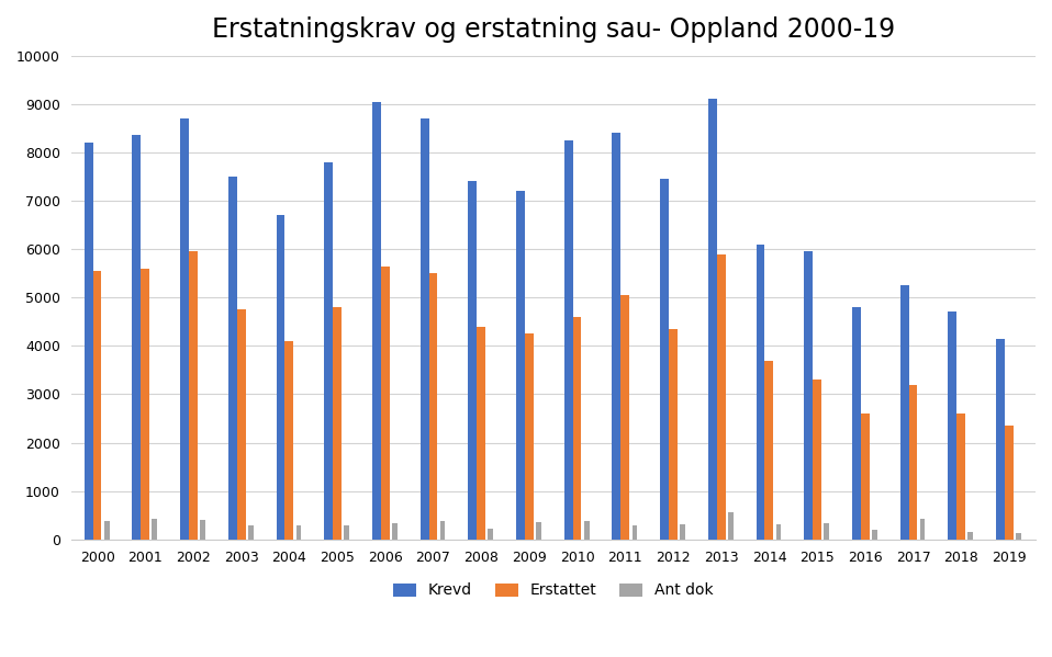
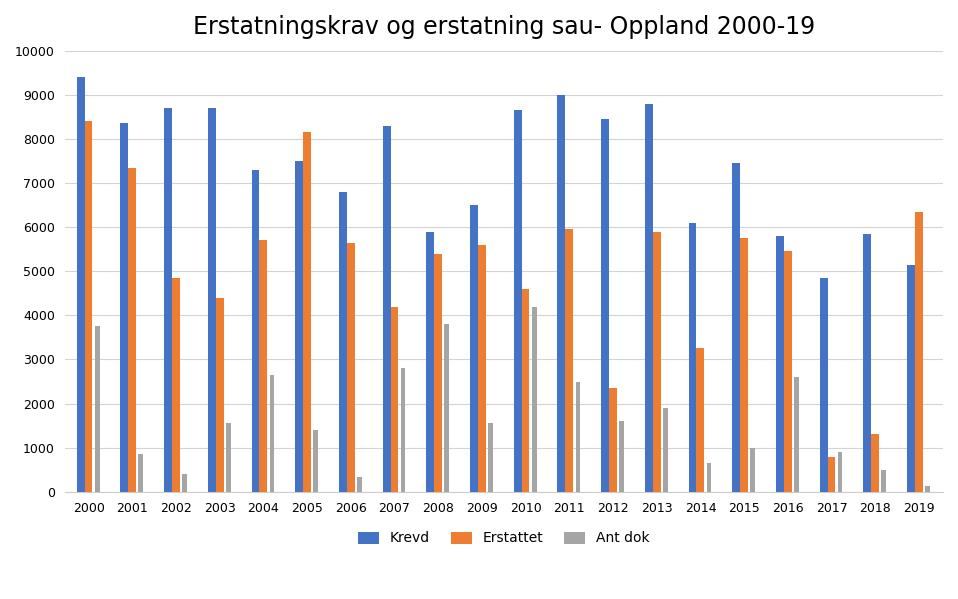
Krevd/2000: 8200 -> 9400
Erstattet/2000: 5550 -> 8400
Ant dok/2000: 380 -> 3750
Erstattet/2001: 5600 -> 7350
Ant dok/2001: 420 -> 850
Erstattet/2002: 5950 -> 4850
Krevd/2003: 7500 -> 8700
Erstattet/2003: 4750 -> 4400
Ant dok/2003: 280 -> 1550
Krevd/2004: 6700 -> 7300
Erstattet/2004: 4100 -> 5700
Ant dok/2004: 300 -> 2650
Krevd/2005: 7800 -> 7500
Erstattet/2005: 4800 -> 8150
Ant dok/2005: 290 -> 1400
Krevd/2006: 9050 -> 6800
Krevd/2007: 8700 -> 8300
Erstattet/2007: 5500 -> 4200
Ant dok/2007: 370 -> 2800
Krevd/2008: 7400 -> 5900
Erstattet/2008: 4400 -> 5400
Ant dok/2008: 220 -> 3800
Krevd/2009: 7200 -> 6500
Erstattet/2009: 4250 -> 5600
Ant dok/2009: 360 -> 1550
Krevd/2010: 8250 -> 8650
Ant dok/2010: 390 -> 4200
Krevd/2011: 8400 -> 9000
Erstattet/2011: 5050 -> 5950
Ant dok/2011: 290 -> 2500
Krevd/2012: 7450 -> 8450
Erstattet/2012: 4350 -> 2350
Ant dok/2012: 310 -> 1600
Krevd/2013: 9100 -> 8800
Ant dok/2013: 560 -> 1900
Erstattet/2014: 3700 -> 3250
Ant dok/2014: 310 -> 650
Krevd/2015: 5950 -> 7450
Erstattet/2015: 3300 -> 5750
Ant dok/2015: 330 -> 1000
Krevd/2016: 4800 -> 5800
Erstattet/2016: 2600 -> 5450
Ant dok/2016: 210 -> 2600
Krevd/2017: 5250 -> 4850
Erstattet/2017: 3200 -> 800
Ant dok/2017: 420 -> 900
Krevd/2018: 4700 -> 5850
Erstattet/2018: 2600 -> 1300
Ant dok/2018: 150 -> 500
Krevd/2019: 4150 -> 5150
Erstattet/2019: 2350 -> 6350
